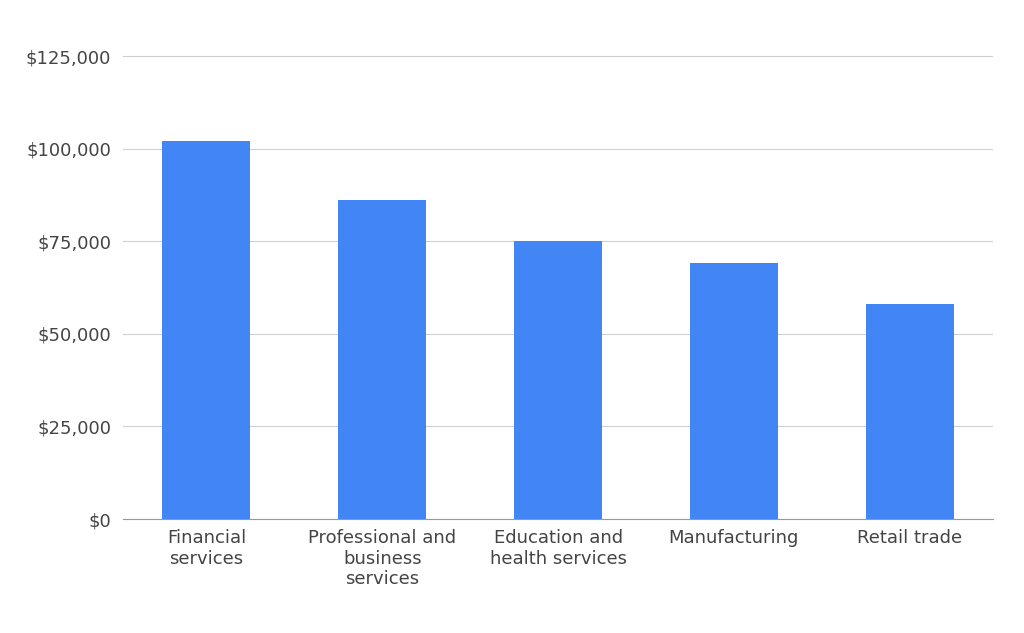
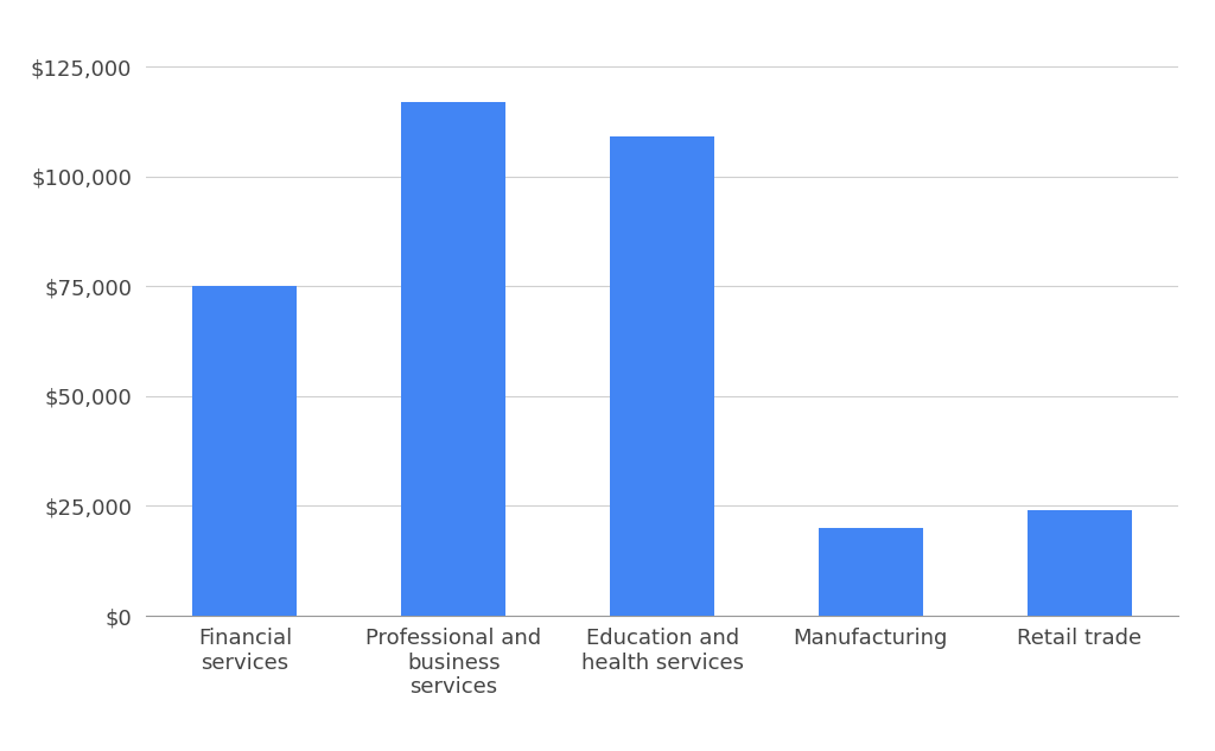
Financial services: $102,000 -> $75,000
Professional and business services: $86,000 -> $117,000
Education and health services: $75,000 -> $109,000
Manufacturing: $69,000 -> $20,000
Retail trade: $58,000 -> $24,000
